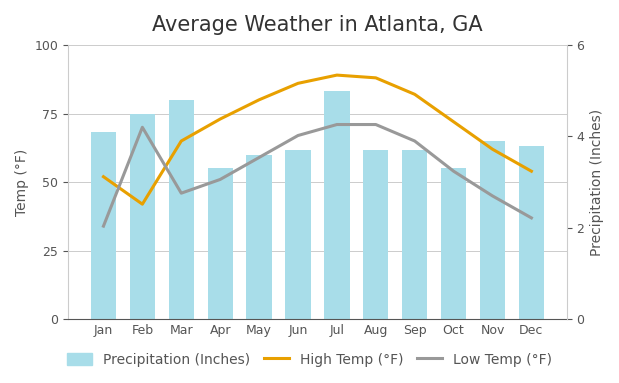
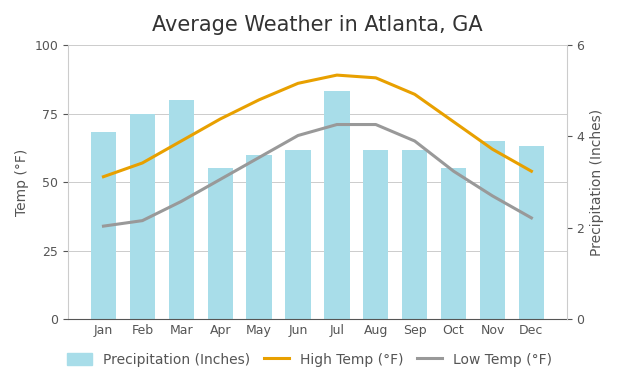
High Temp (°F)/Feb: 42 -> 57
Low Temp (°F)/Feb: 70 -> 36
Low Temp (°F)/Mar: 46 -> 43
